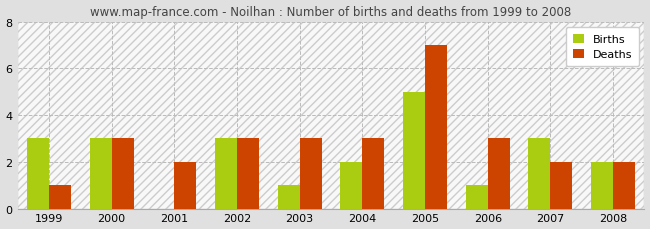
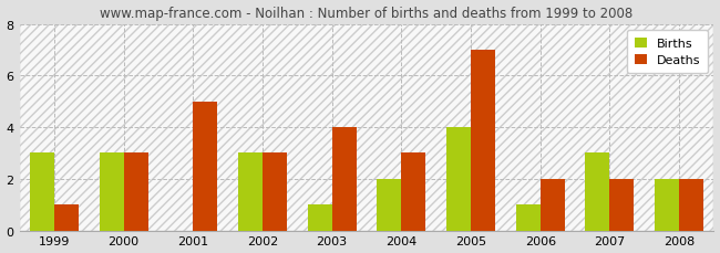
Deaths/2001: 2 -> 5
Deaths/2003: 3 -> 4
Births/2005: 5 -> 4
Deaths/2006: 3 -> 2
